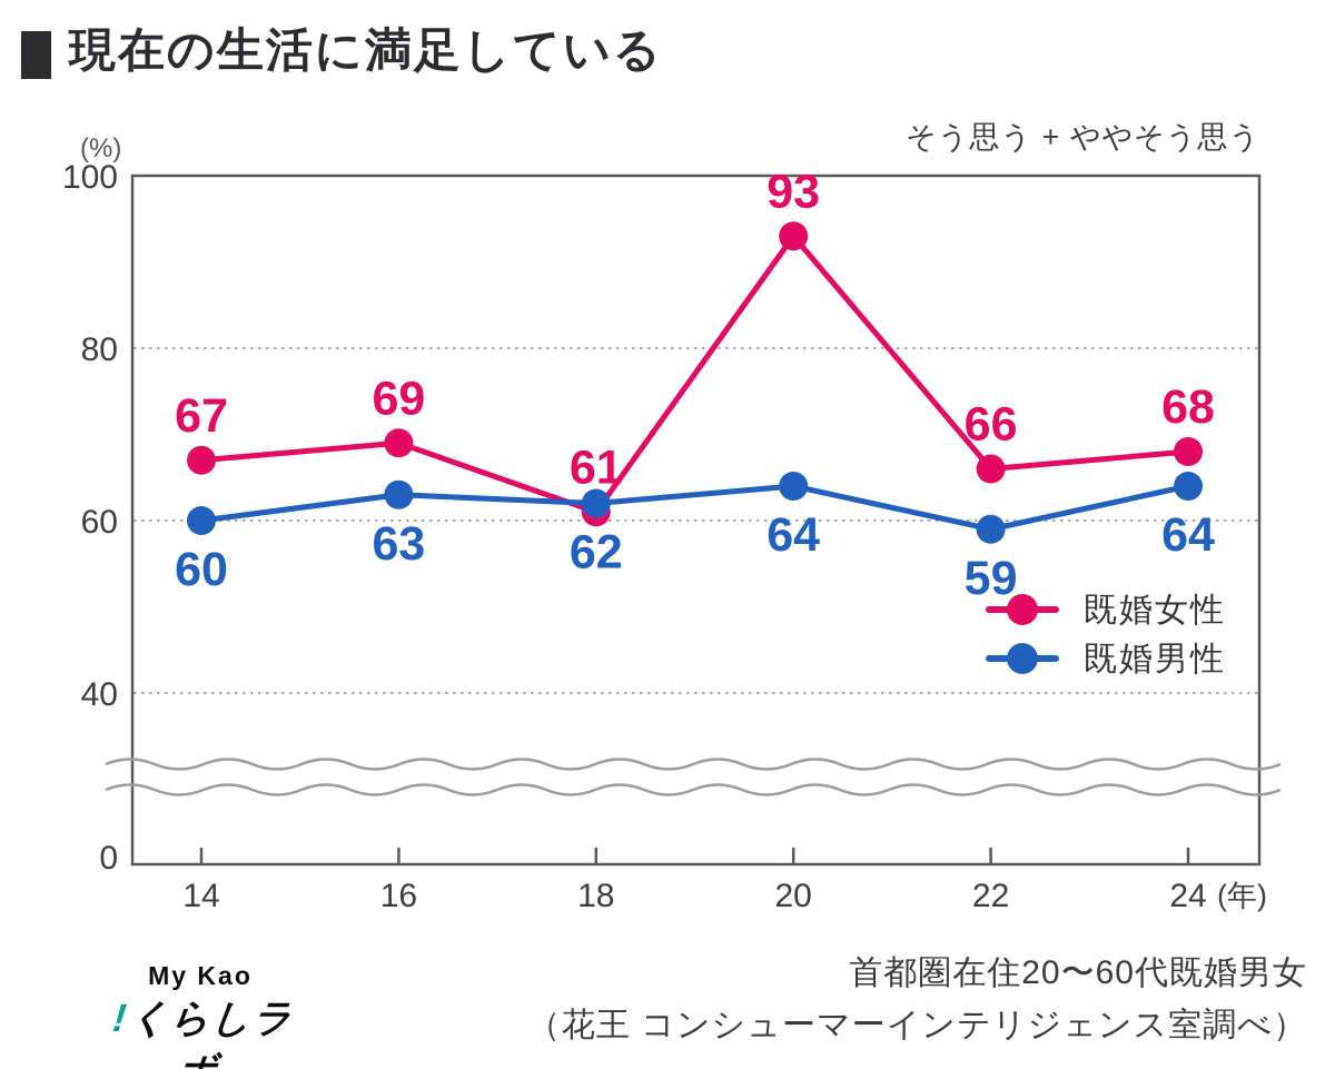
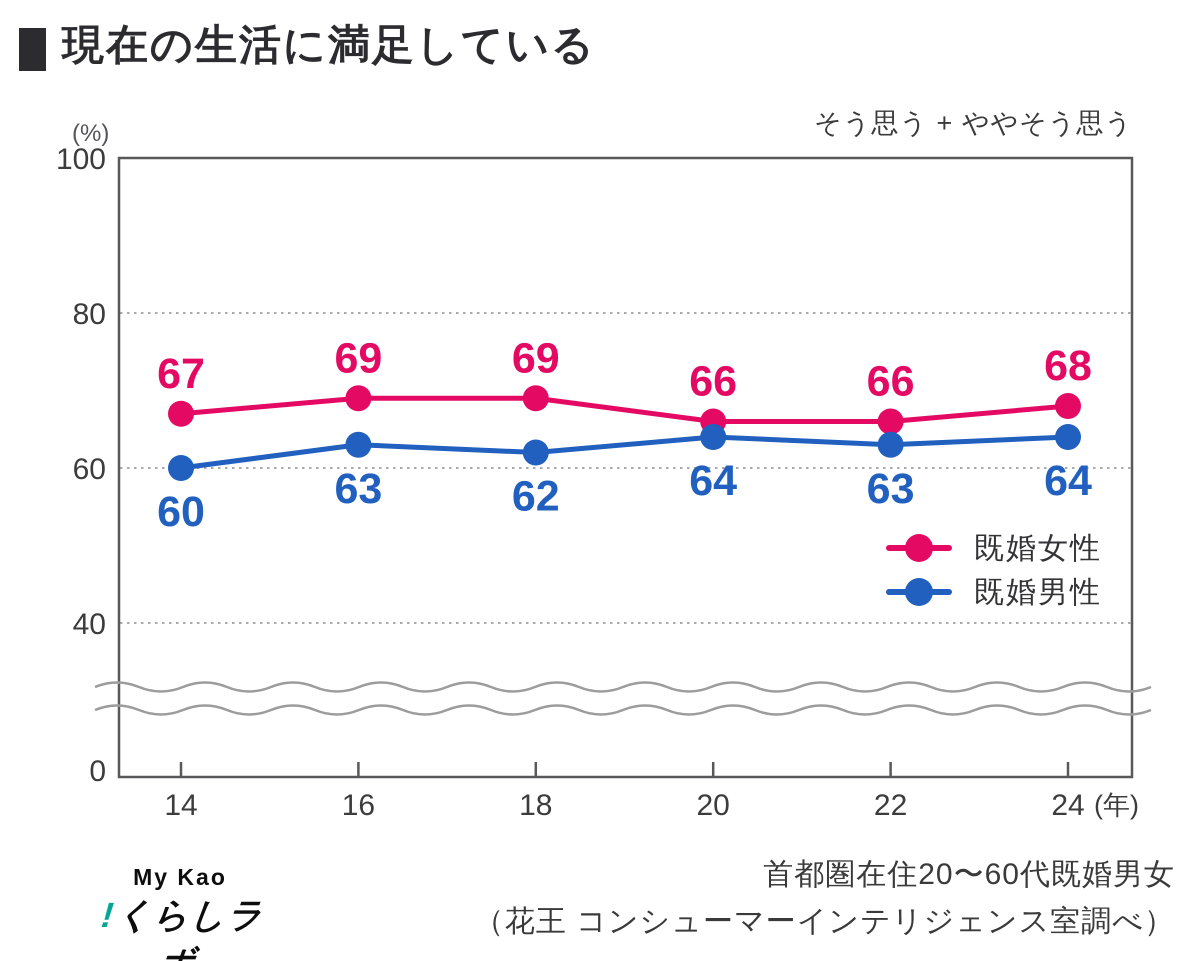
既婚女性/18: 61 -> 69
既婚女性/20: 93 -> 66
既婚男性/22: 59 -> 63
